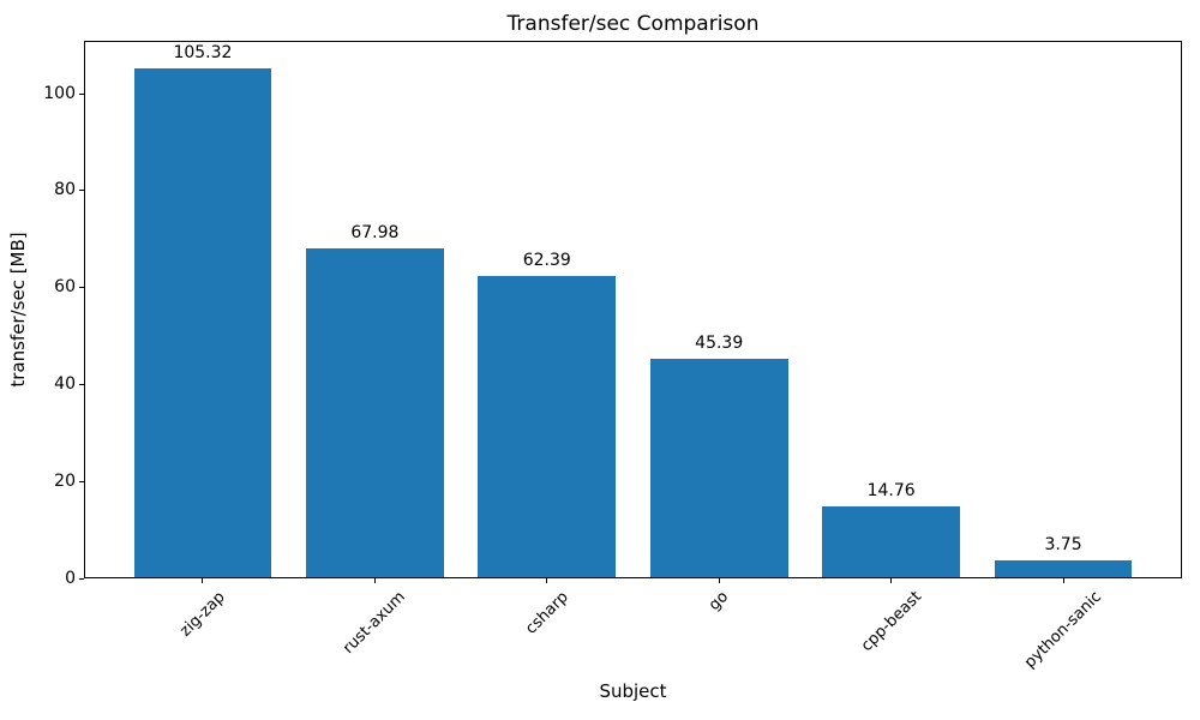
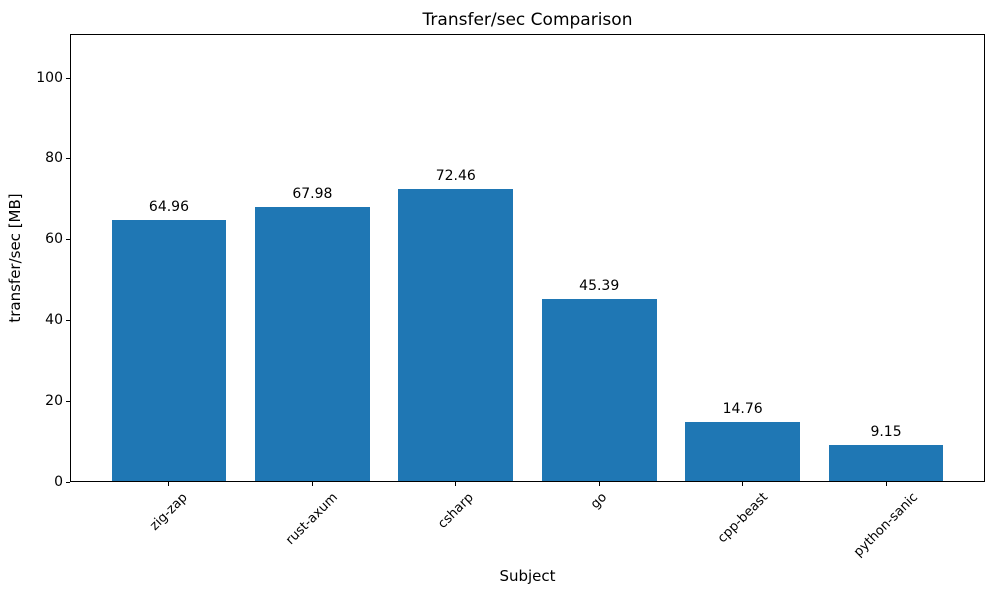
zig-zap: 105.32 -> 64.96
csharp: 62.39 -> 72.46
python-sanic: 3.75 -> 9.15
